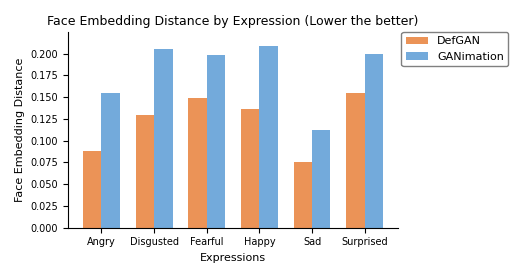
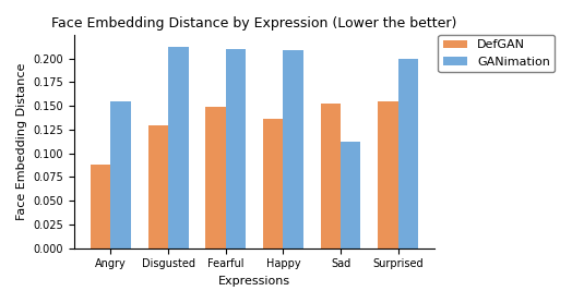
GANimation/Disgusted: 0.205 -> 0.212
GANimation/Fearful: 0.198 -> 0.210
DefGAN/Sad: 0.075 -> 0.152
